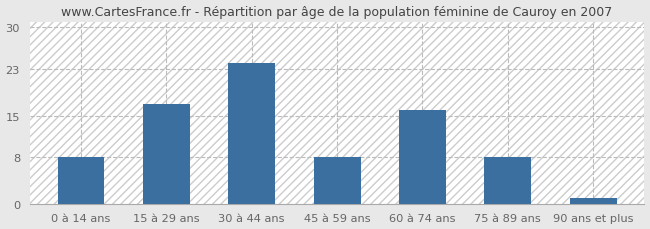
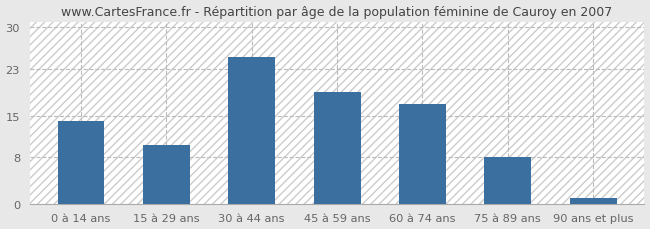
0 à 14 ans: 8 -> 14
15 à 29 ans: 17 -> 10
30 à 44 ans: 24 -> 25
45 à 59 ans: 8 -> 19
60 à 74 ans: 16 -> 17
